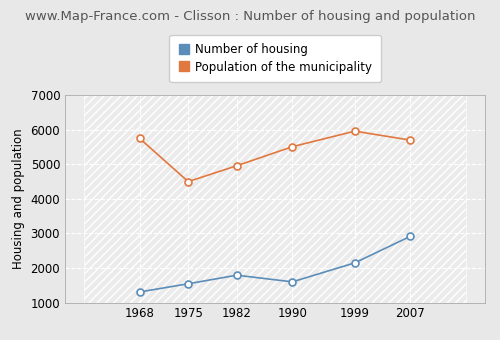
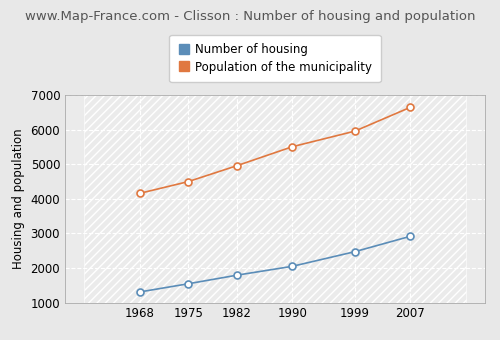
Population of the municipality/1968: 5750 -> 4160
Number of housing/1990: 1600 -> 2050
Number of housing/1999: 2150 -> 2470
Population of the municipality/2007: 5700 -> 6650
